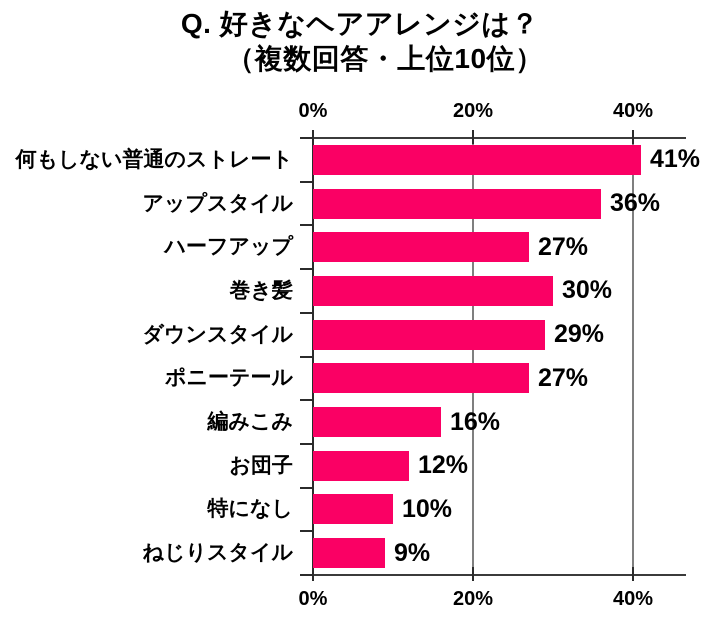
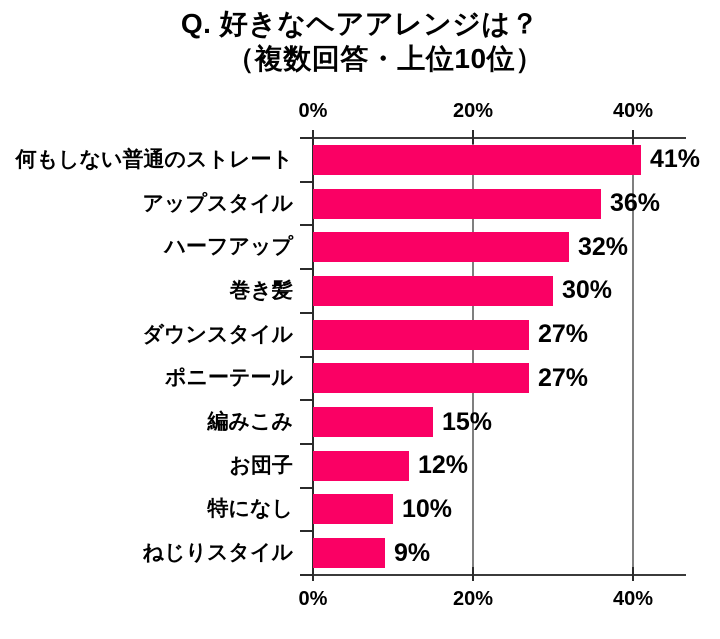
ハーフアップ: 27% -> 32%
ダウンスタイル: 29% -> 27%
編みこみ: 16% -> 15%
